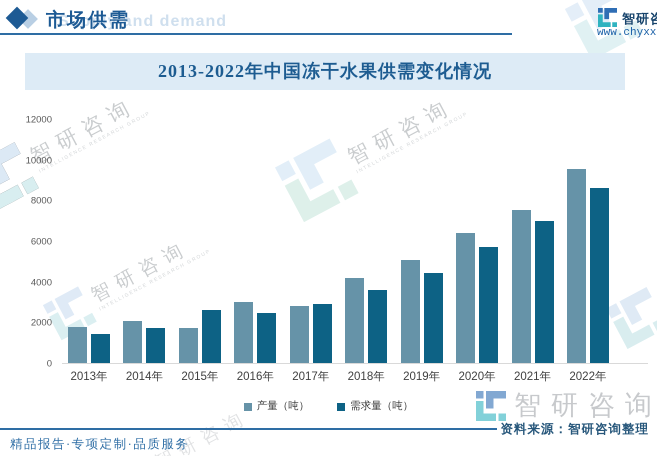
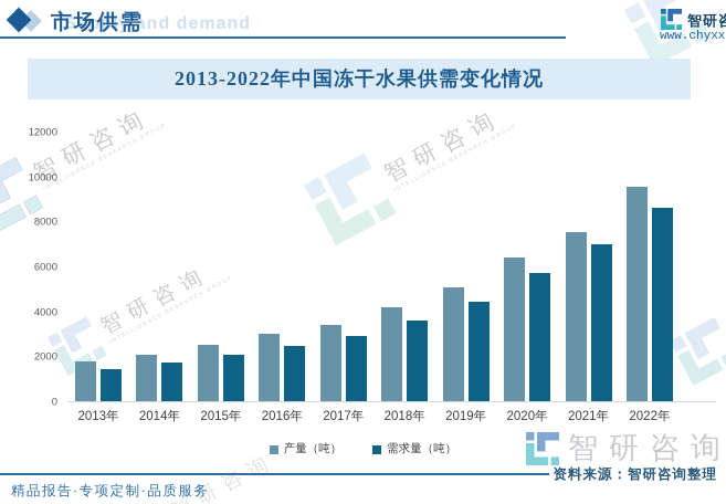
产量（吨）/2015年: 1700 -> 2500
需求量（吨）/2015年: 2600 -> 2000
产量（吨）/2017年: 2800 -> 3400
